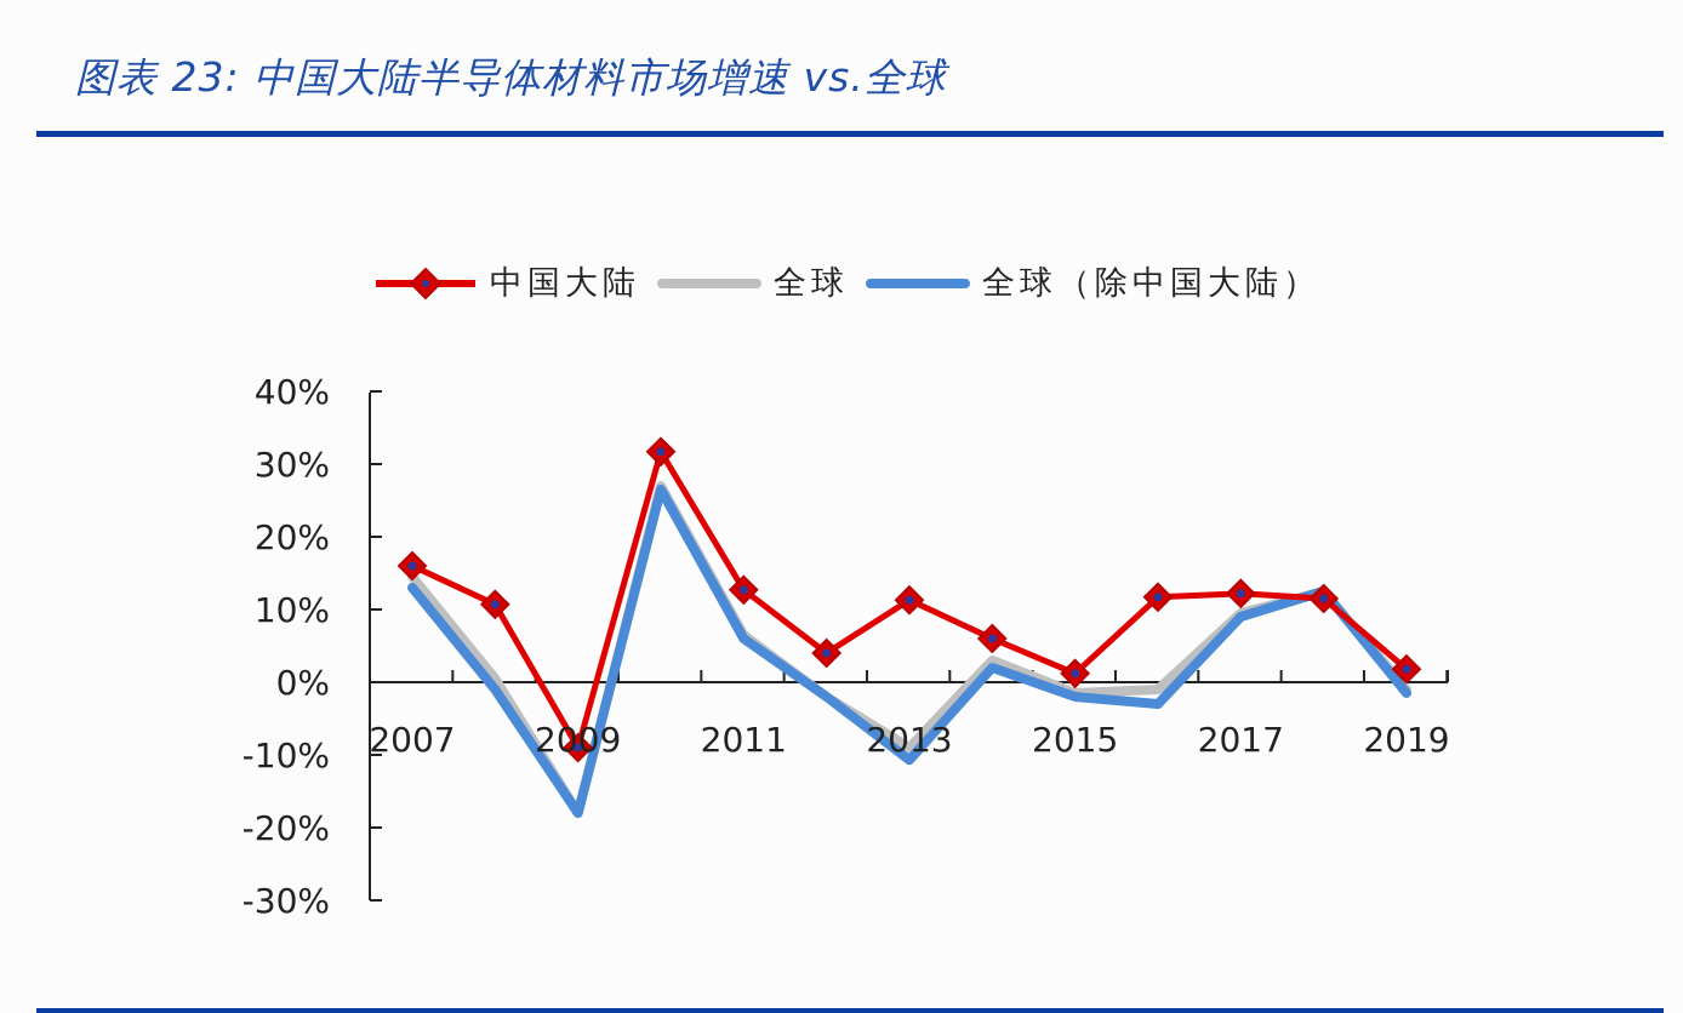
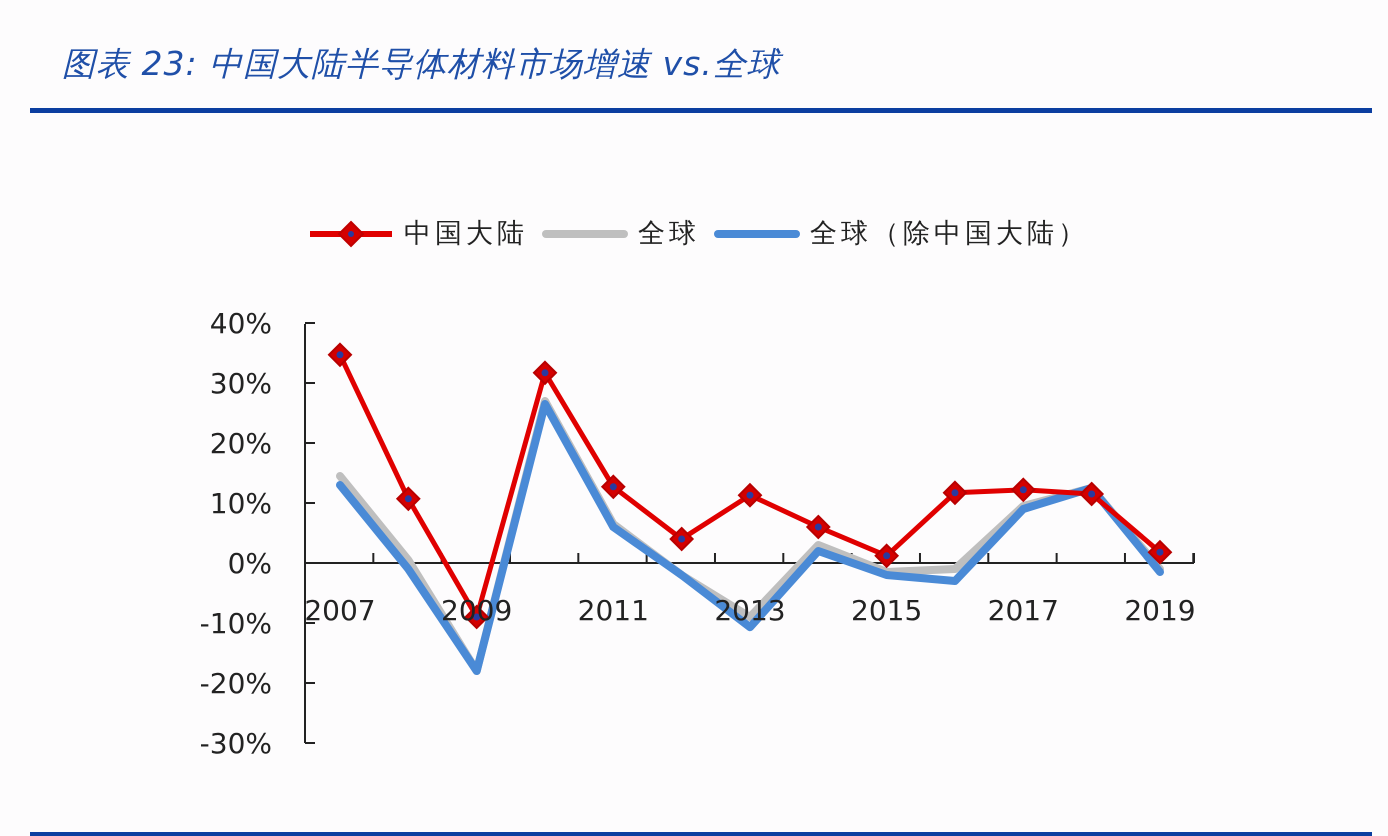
中国大陆/2007: 16% -> 35%
